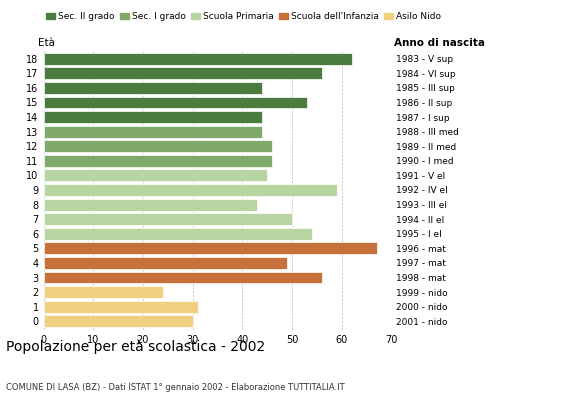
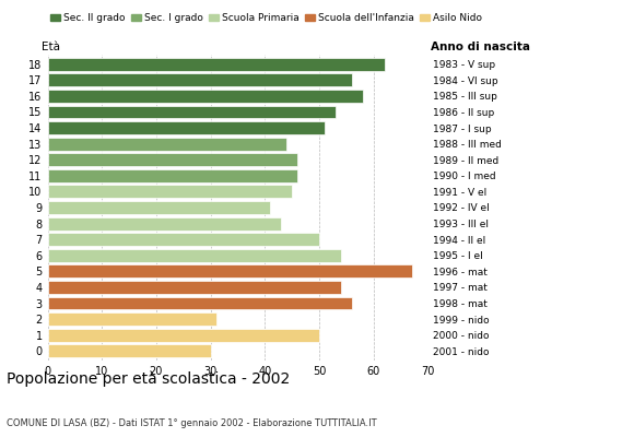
16: 44 -> 58
14: 44 -> 51
9: 59 -> 41
4: 49 -> 54
2: 24 -> 31
1: 31 -> 50
